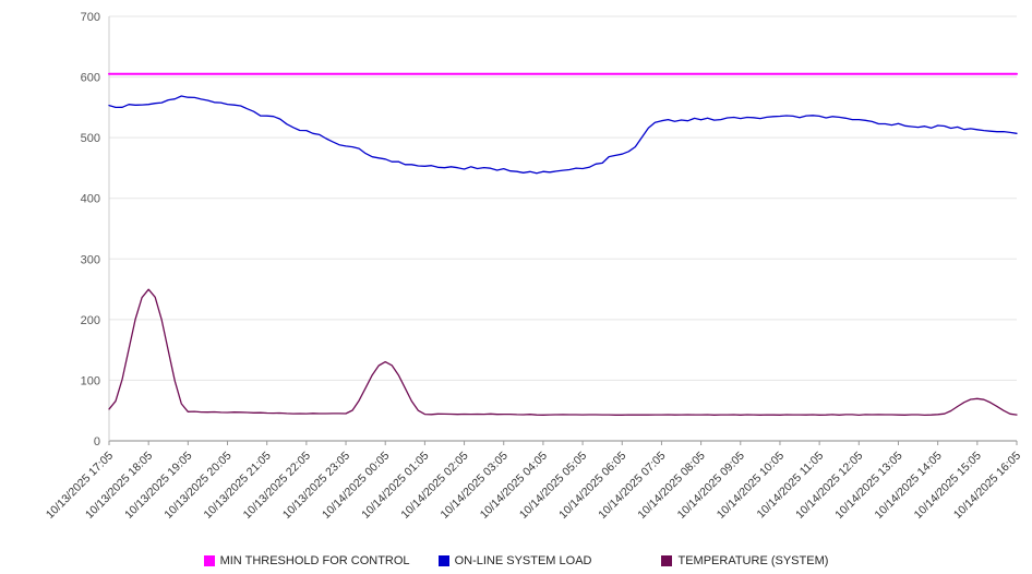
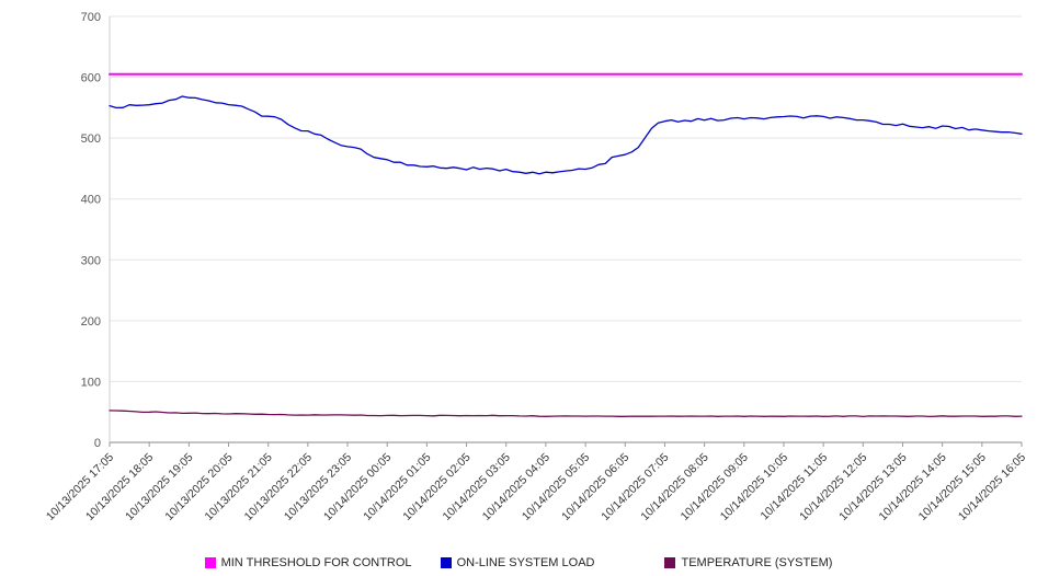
TEMPERATURE (SYSTEM)/10/13/2025 18:05: 250 -> 50
TEMPERATURE (SYSTEM)/10/14/2025 00:05: 130 -> 40
TEMPERATURE (SYSTEM)/10/14/2025 15:05: 70 -> 40
